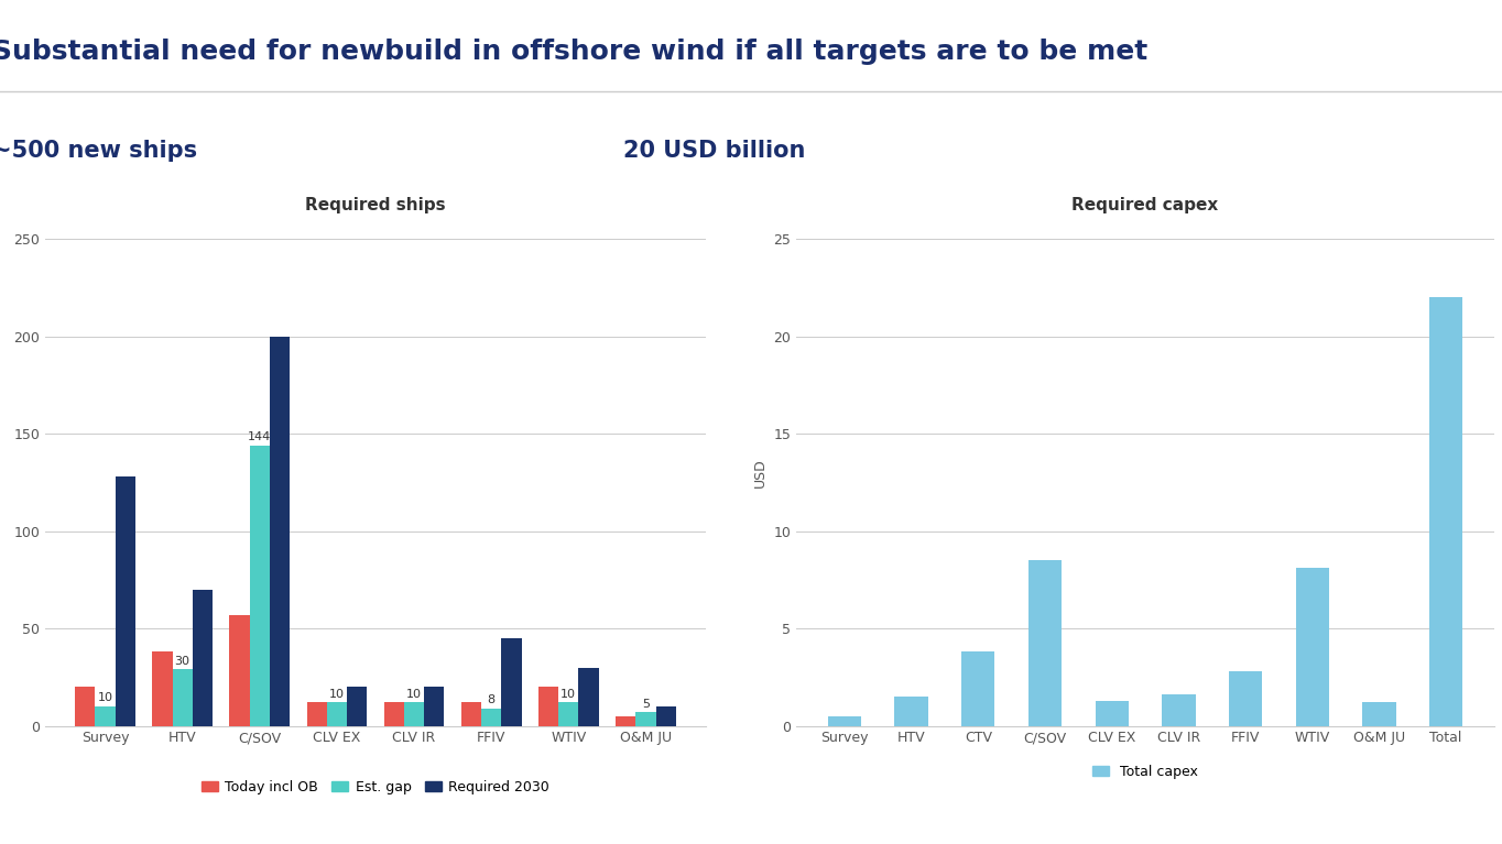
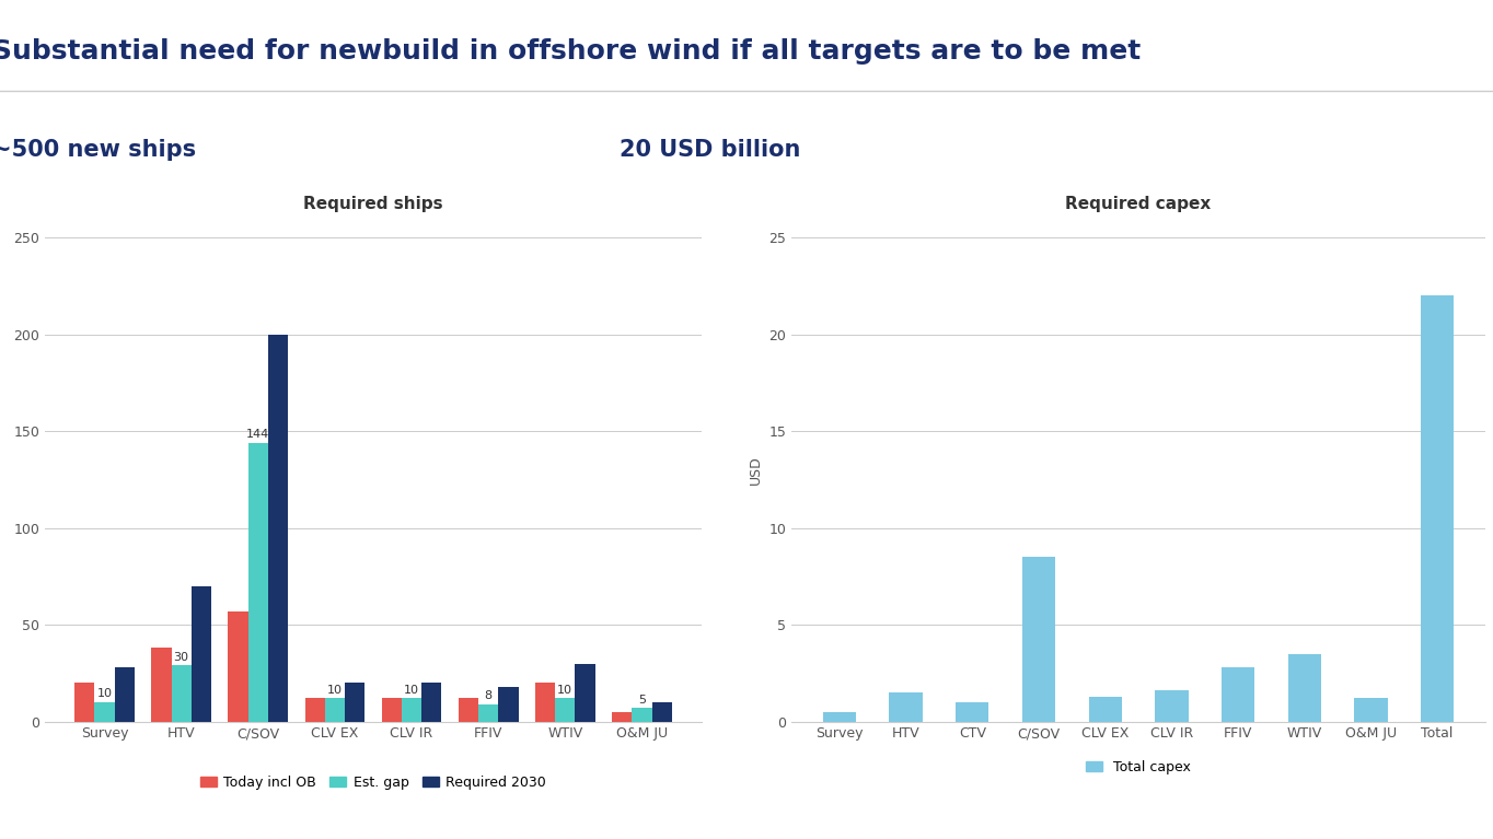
Required ships/Required 2030/Survey: 128 -> 28
Required ships/Required 2030/FFIV: 45 -> 18
Required capex/CTV: 3.8 -> 1.0
Required capex/WTIV: 8.1 -> 3.5
